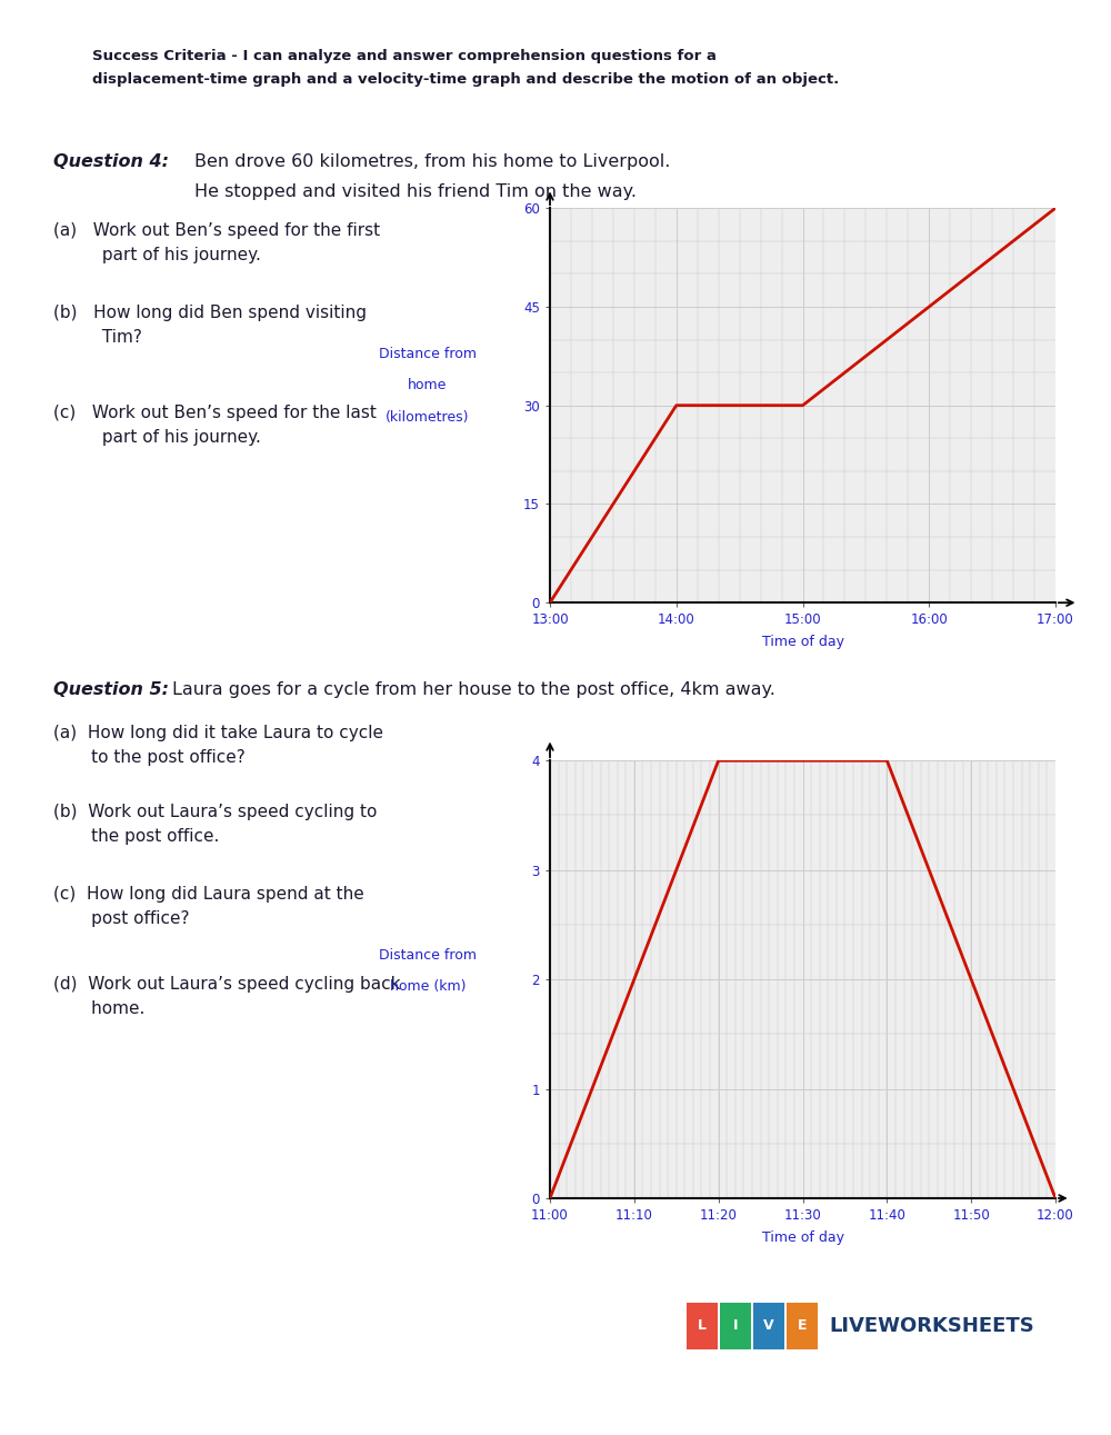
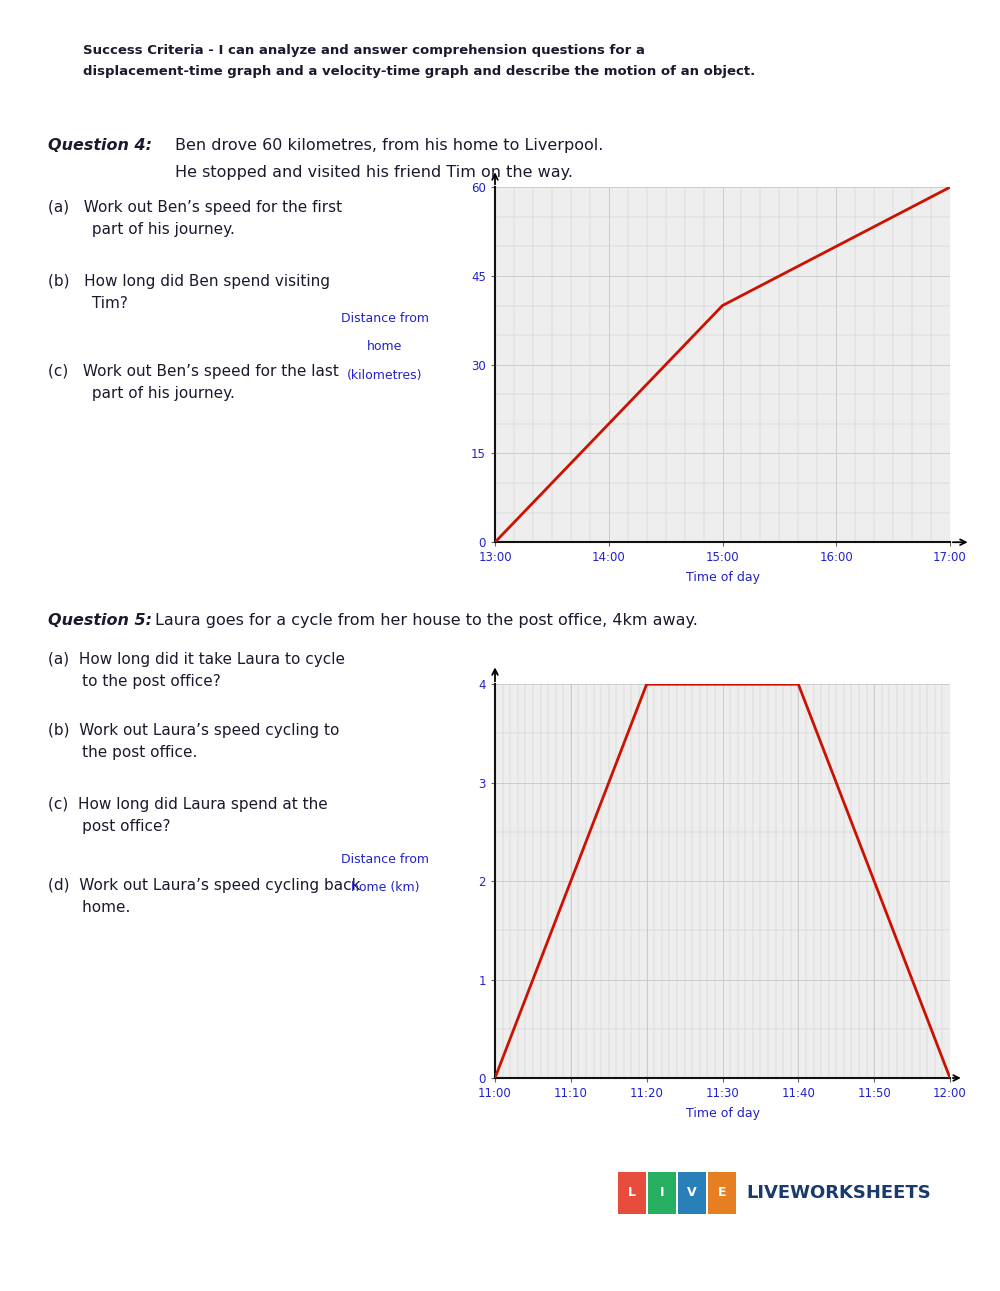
14:00: 30 -> 20
15:00: 30 -> 40
